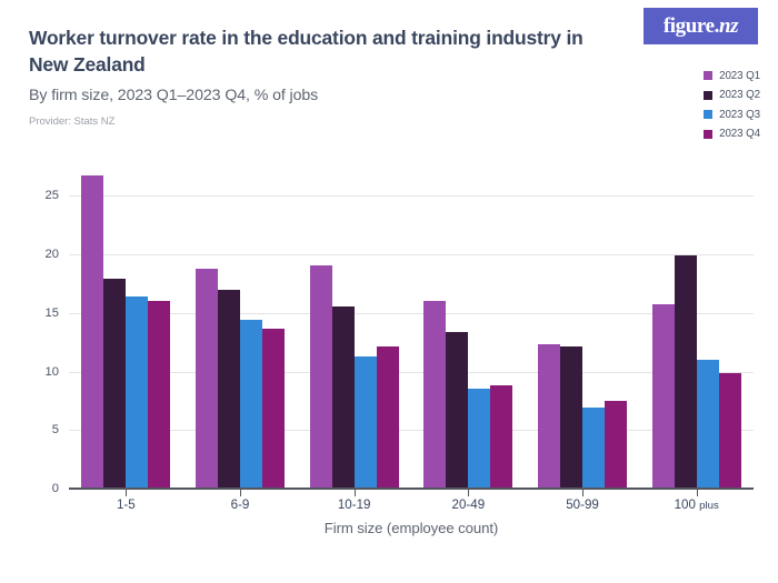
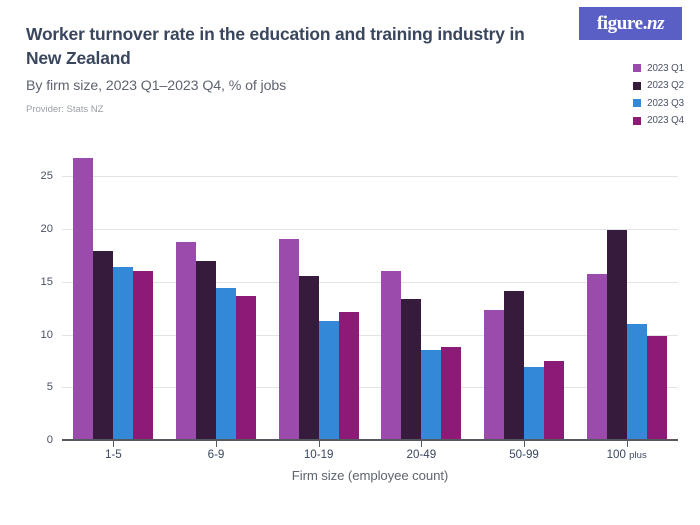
2023 Q2/50-99: 12.1 -> 14.1
